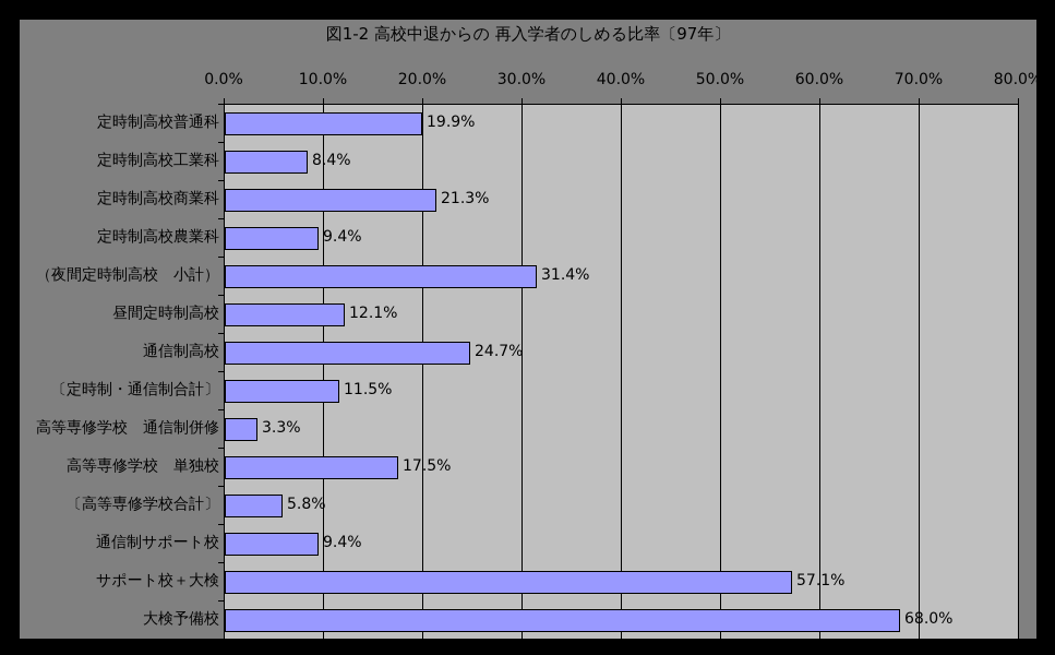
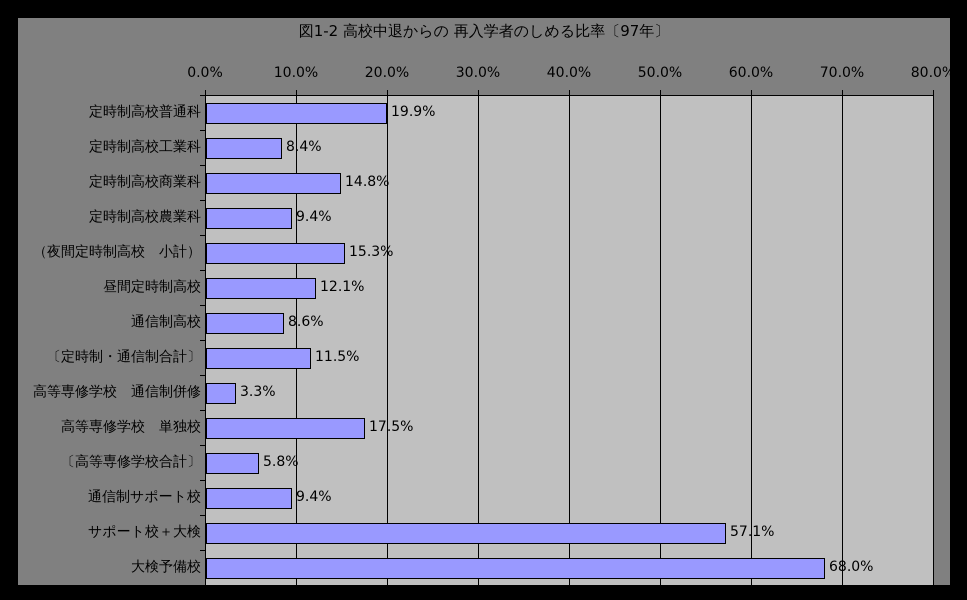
定時制高校商業科: 21.3% -> 14.8%
（夜間定時制高校 小計）: 31.4% -> 15.3%
通信制高校: 24.7% -> 8.6%
